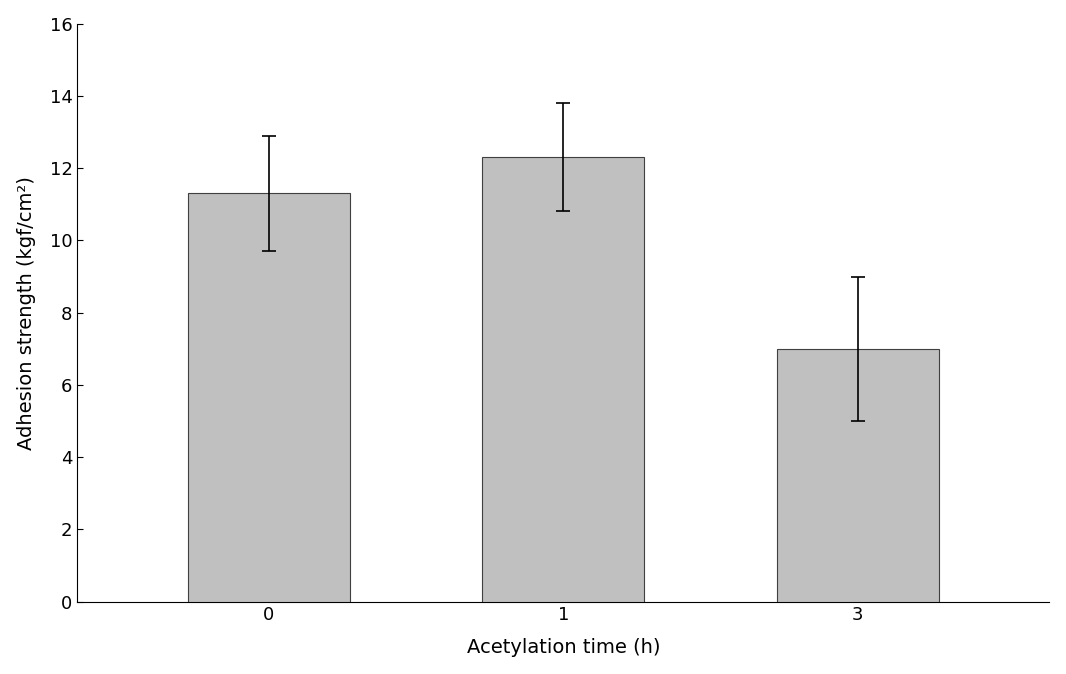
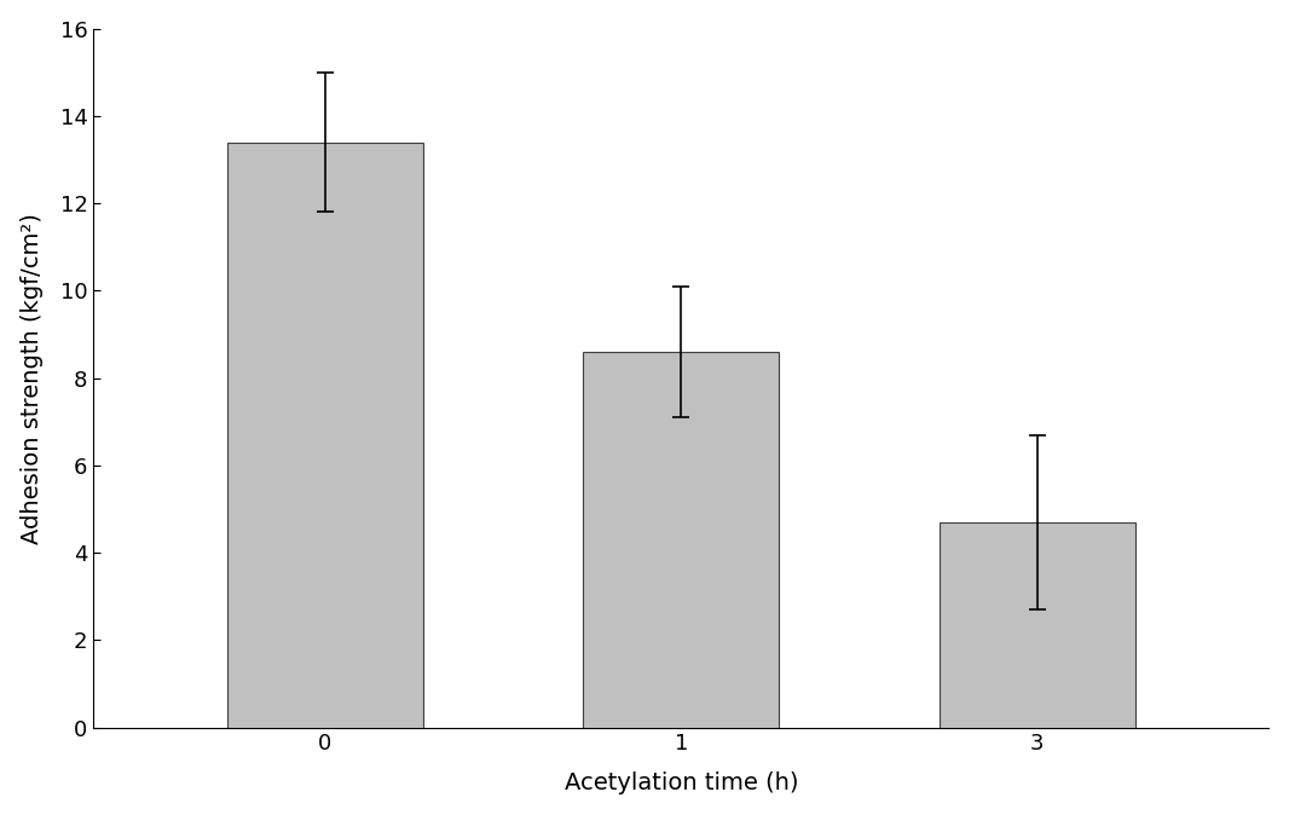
0: 11.3 -> 13.4
1: 12.3 -> 8.6
3: 7.0 -> 4.7
